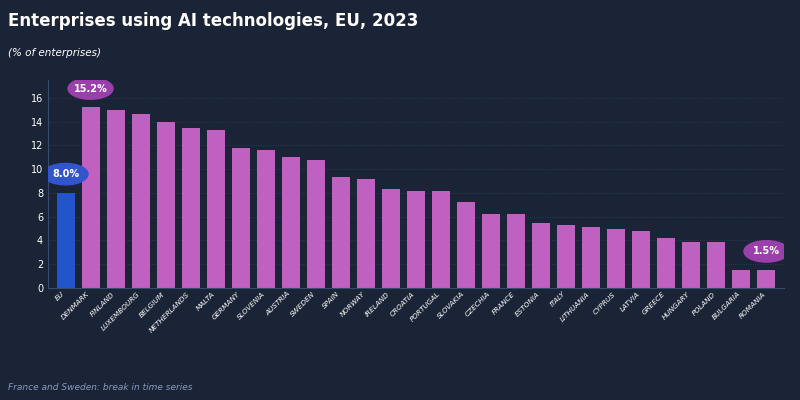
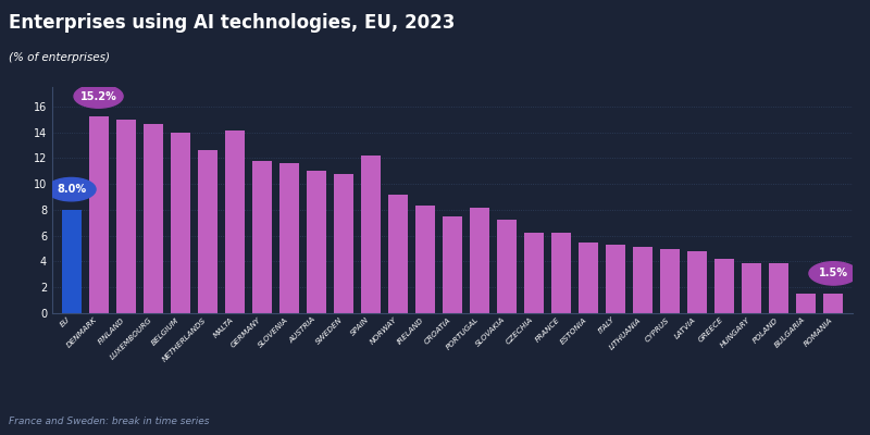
NETHERLANDS: 13.5 -> 12.6
MALTA: 13.3 -> 14.1
SPAIN: 9.3 -> 12.2
CROATIA: 8.2 -> 7.5
